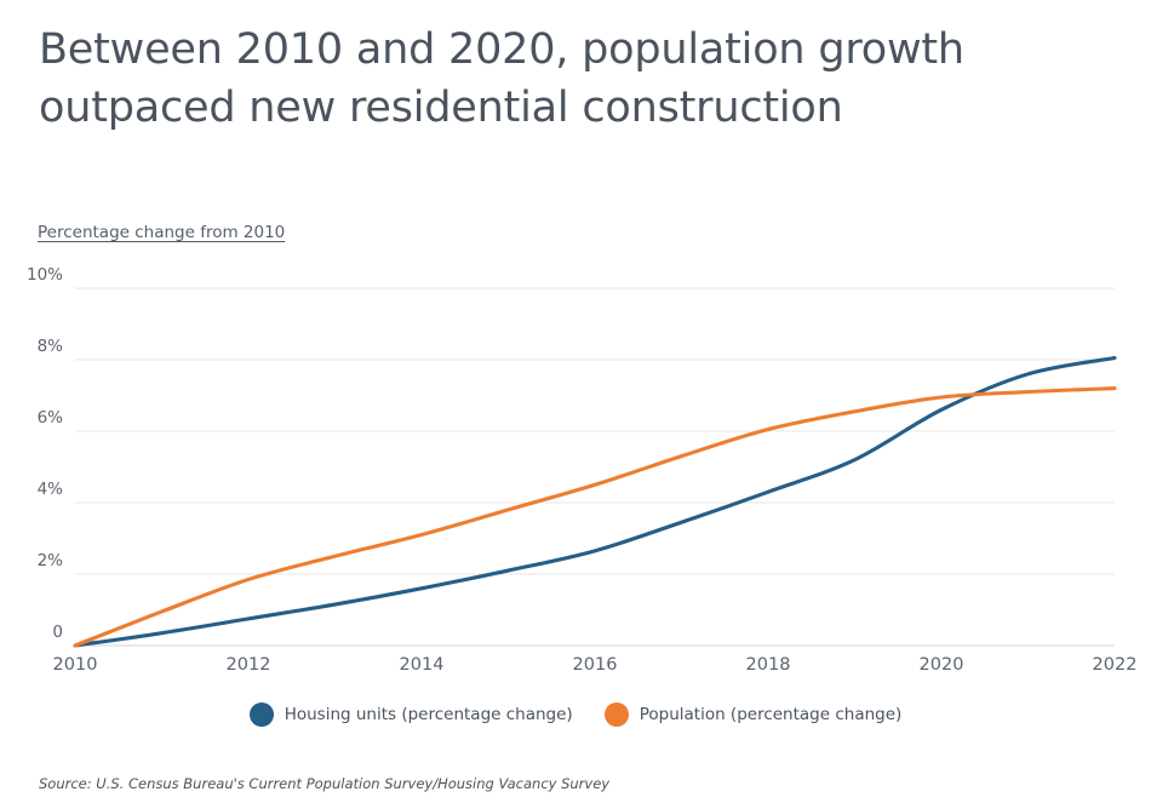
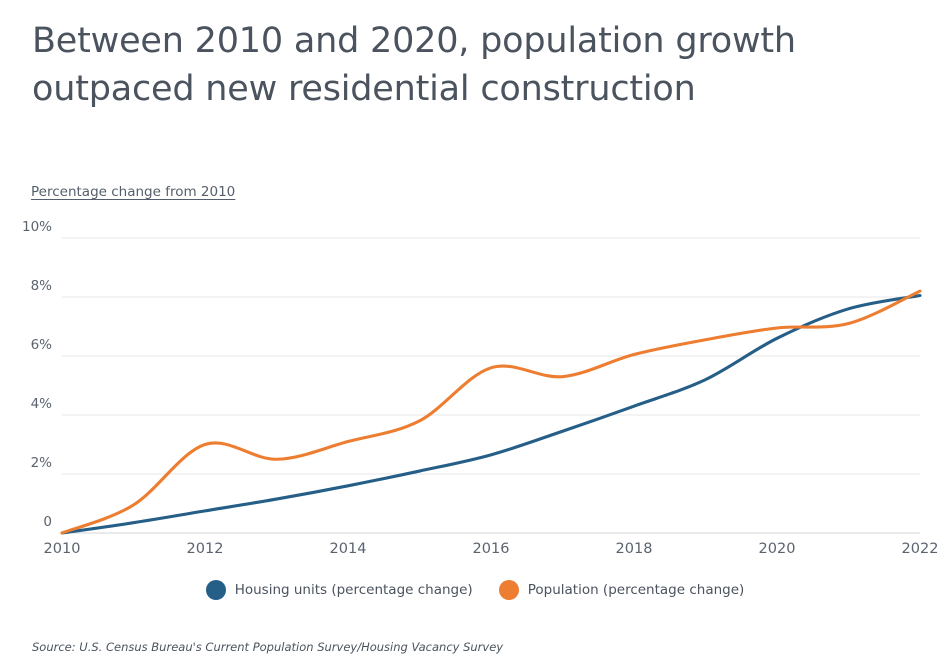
Population (percentage change)/2012: 1.9% -> 3.0%
Population (percentage change)/2016: 4.5% -> 5.6%
Population (percentage change)/2022: 7.2% -> 8.2%
